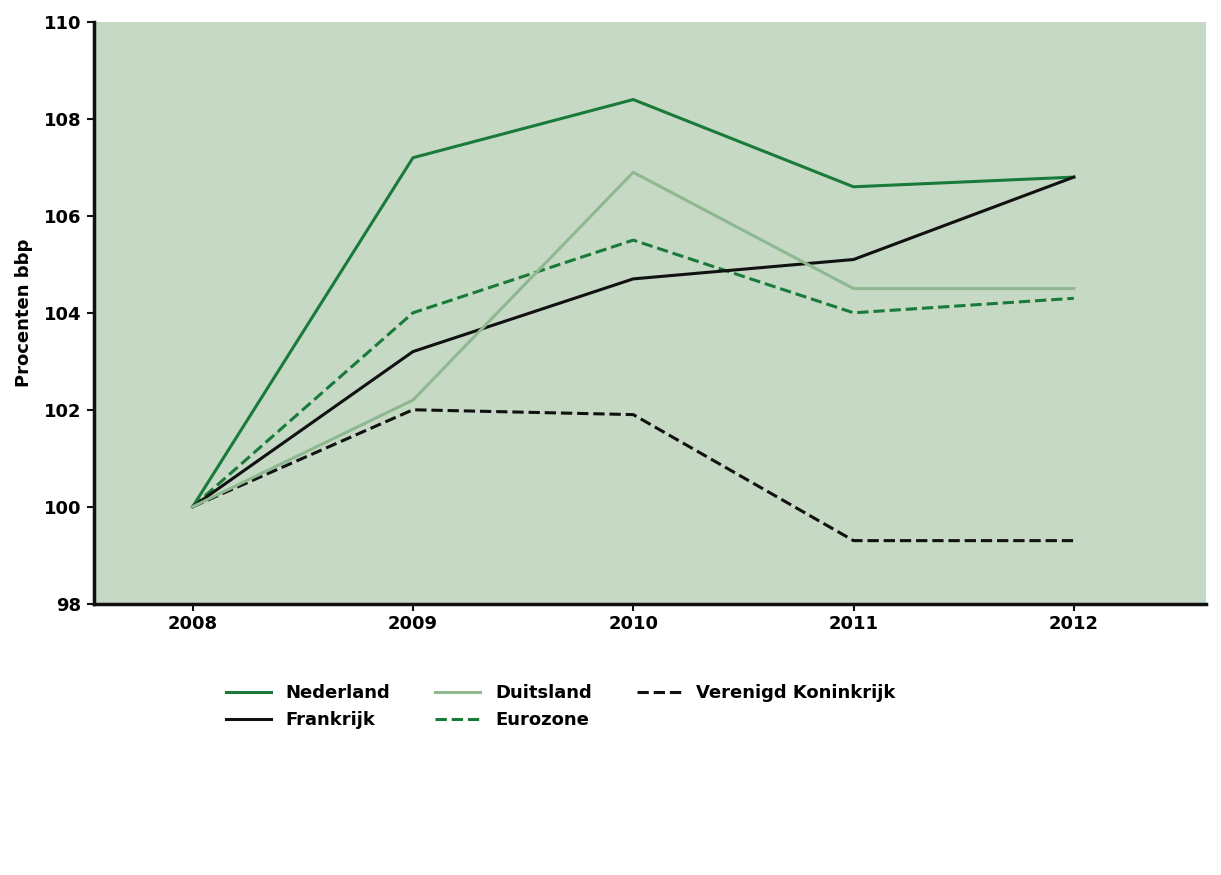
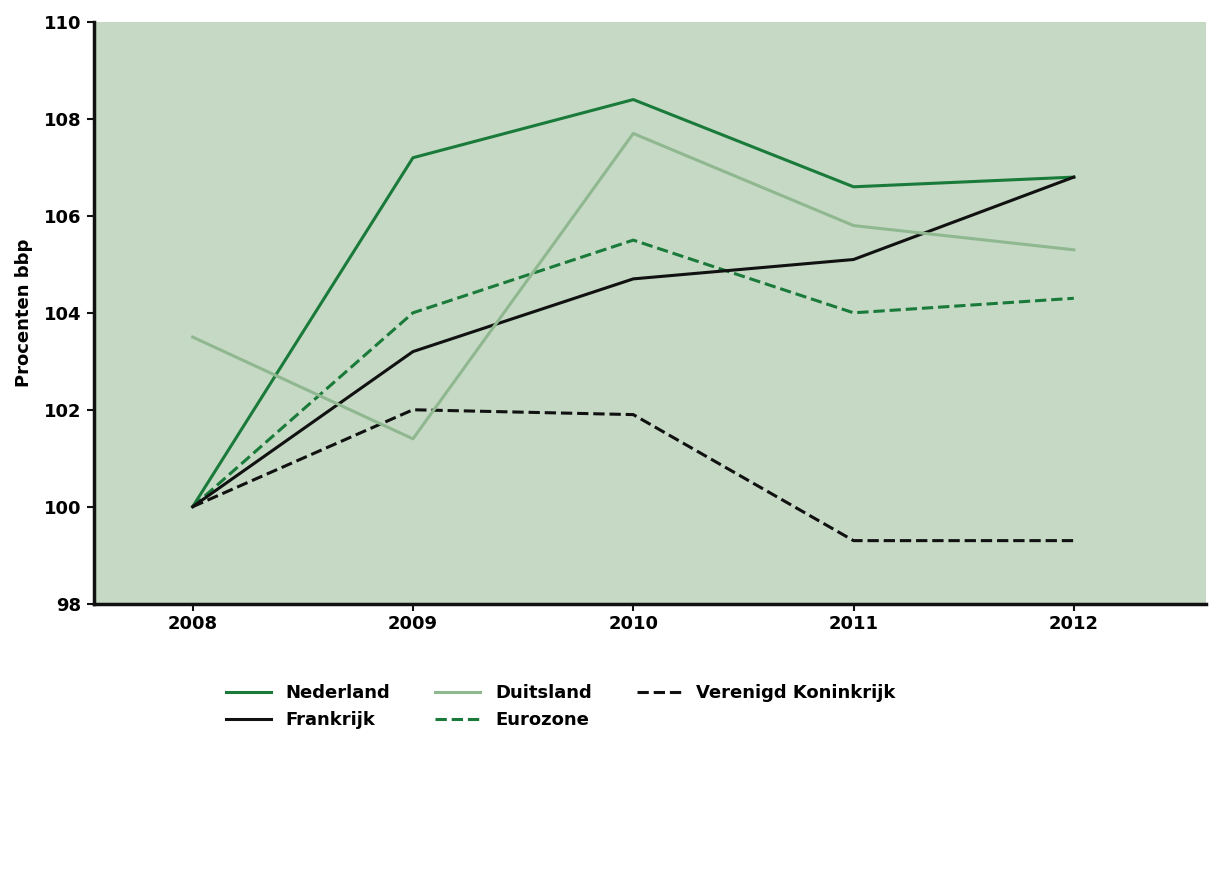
Duitsland/2008: 100.0 -> 103.5
Duitsland/2009: 102.2 -> 101.4
Duitsland/2010: 106.9 -> 107.7
Duitsland/2011: 104.5 -> 105.8
Duitsland/2012: 104.5 -> 105.3
